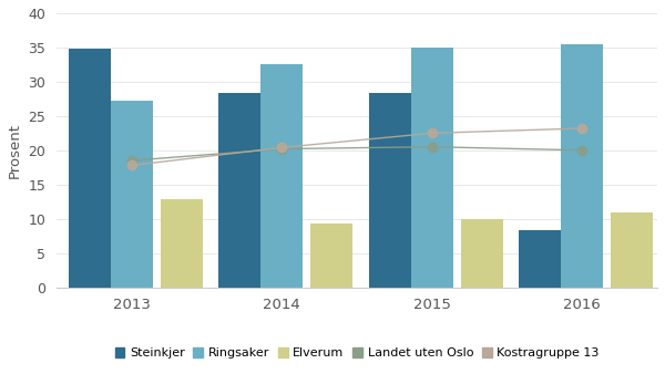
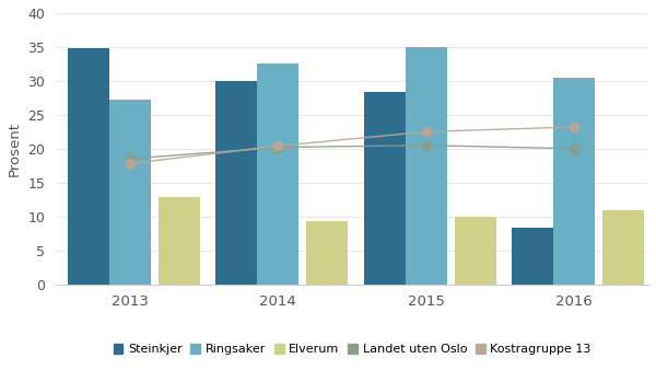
Steinkjer/2014: 28.4 -> 30.0
Ringsaker/2016: 35.4 -> 30.4
